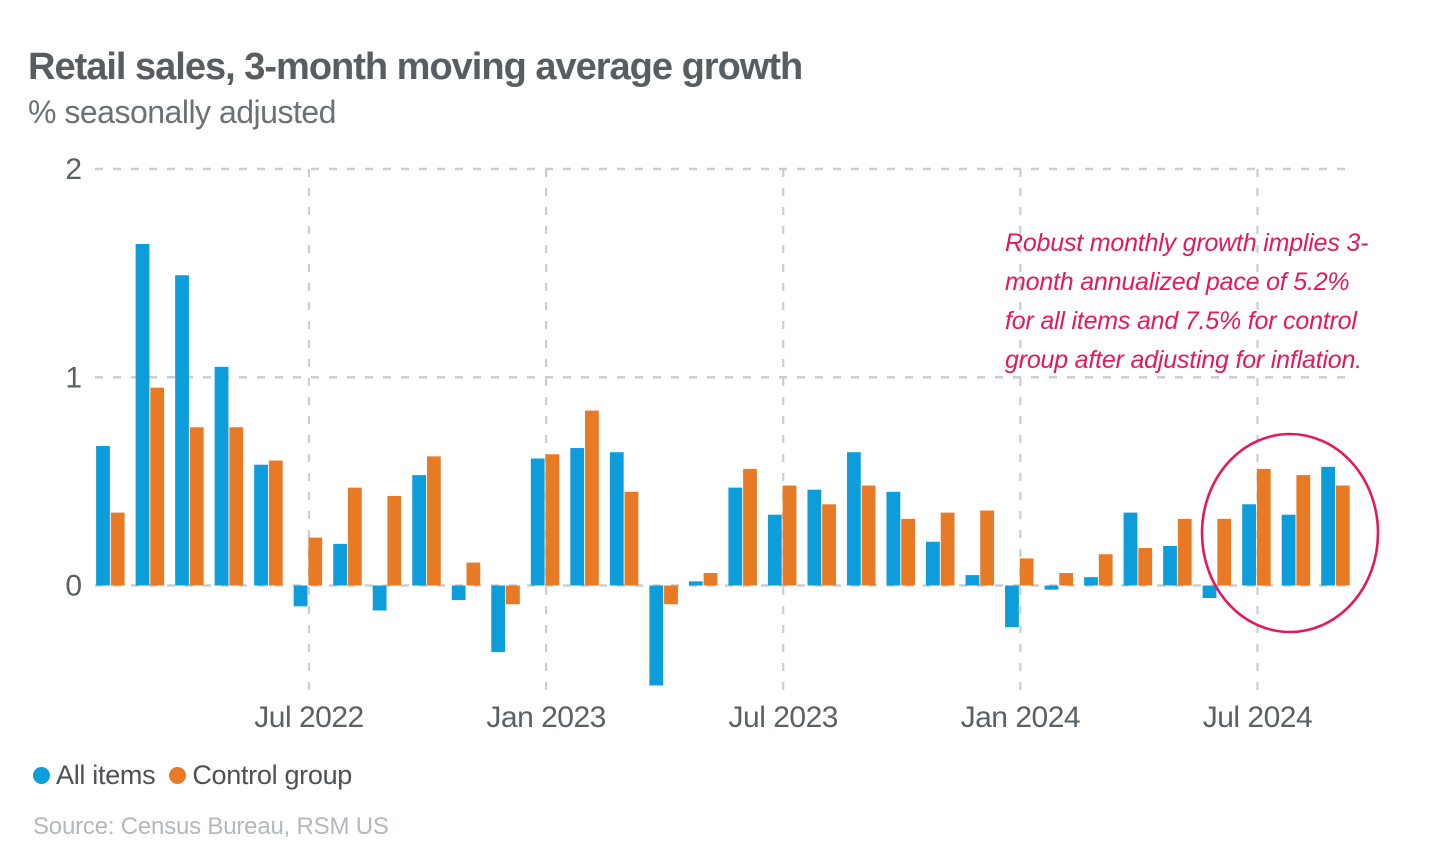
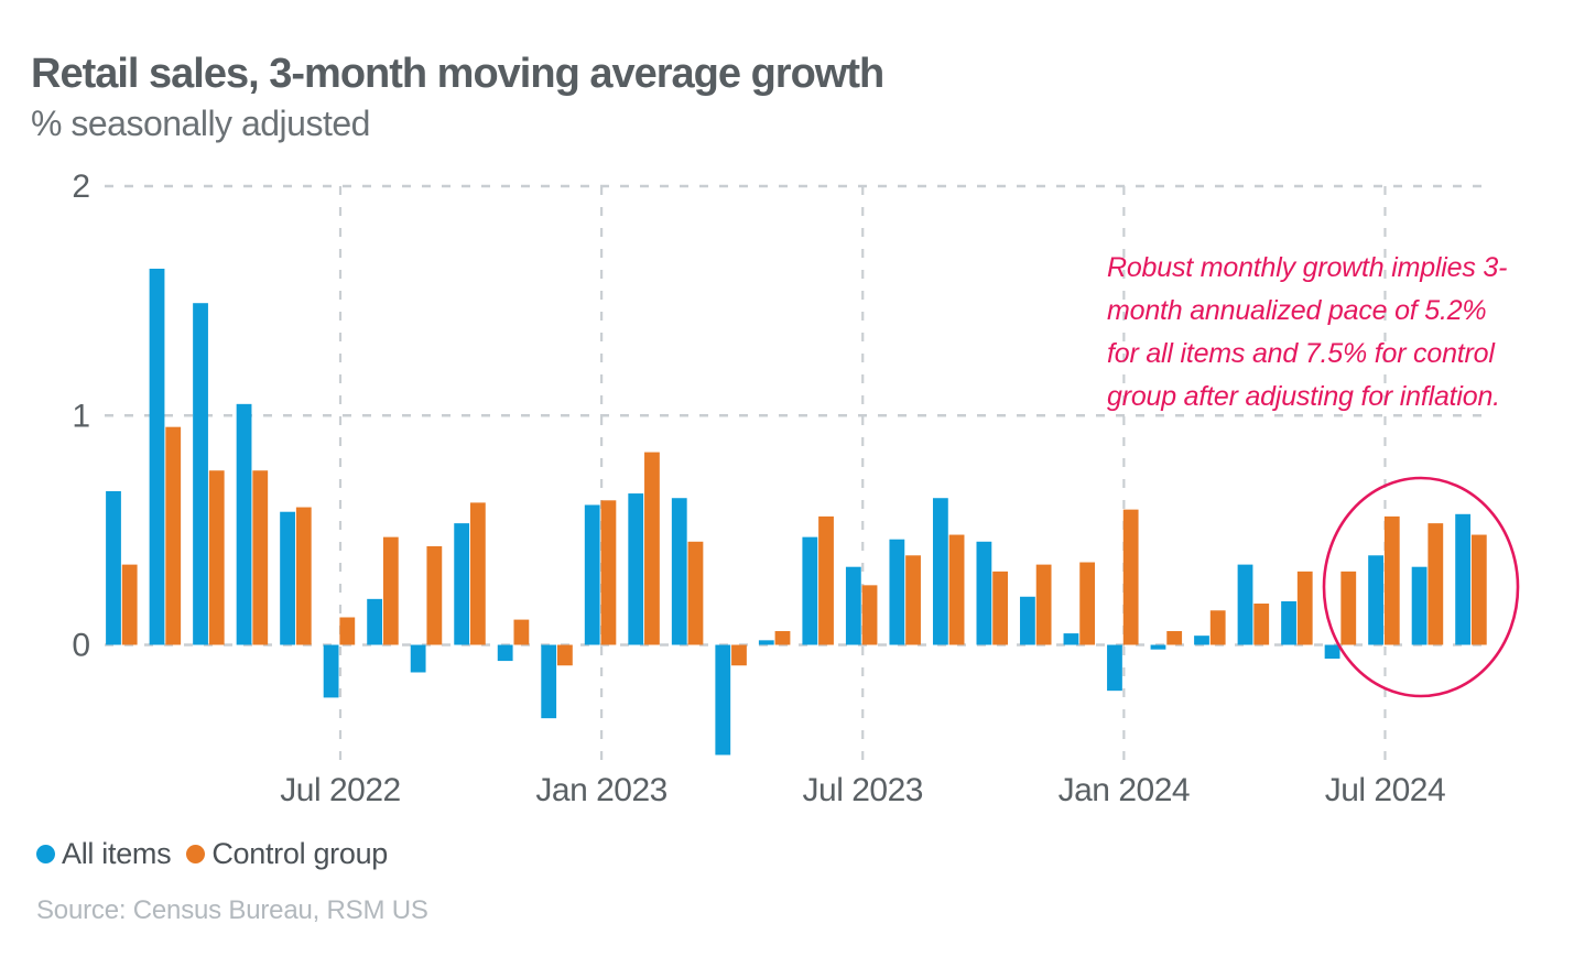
All items/Jul 2022: -0.10 -> -0.23
Control group/Jul 2022: 0.23 -> 0.12
Control group/Jul 2023: 0.48 -> 0.26
Control group/Jan 2024: 0.13 -> 0.59
